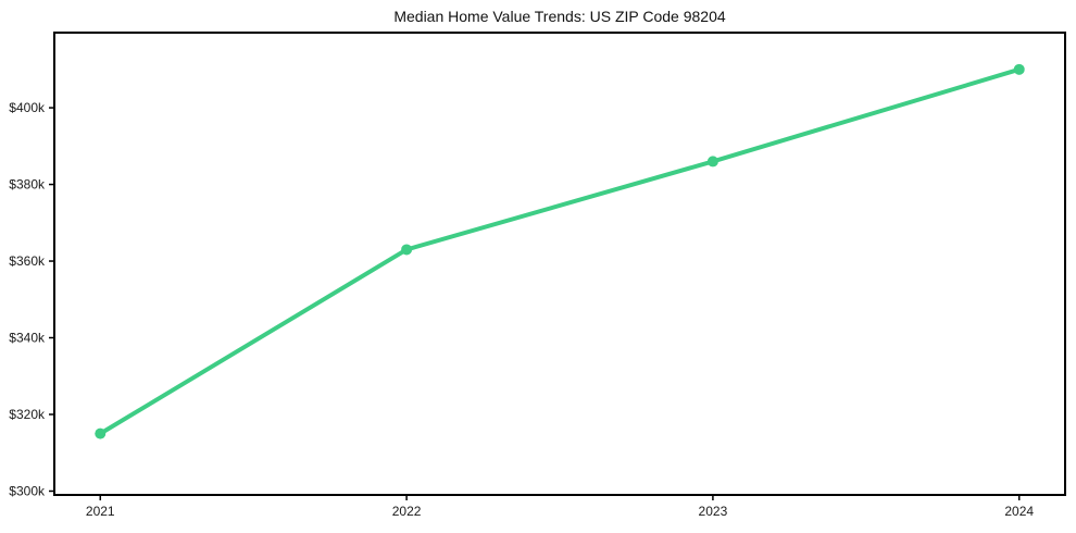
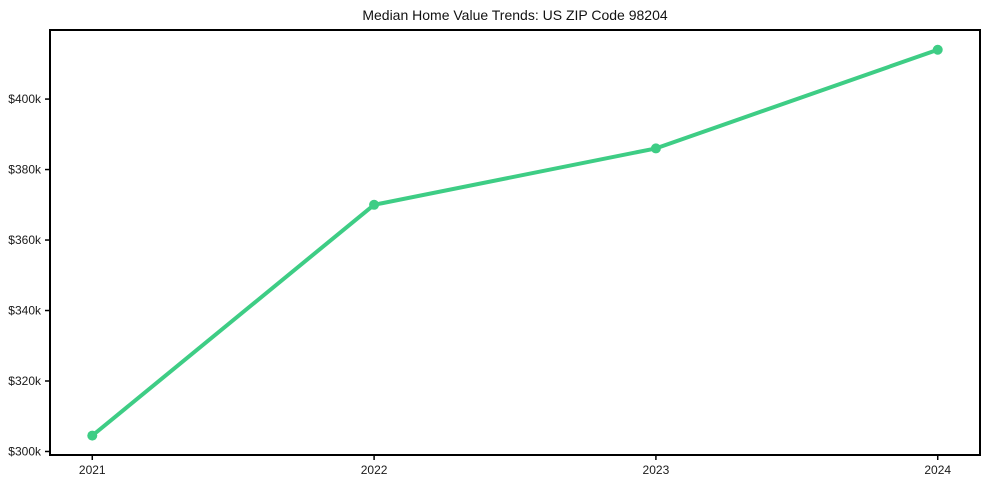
2021: $315k -> $304k
2022: $363k -> $370k
2024: $410k -> $414k
